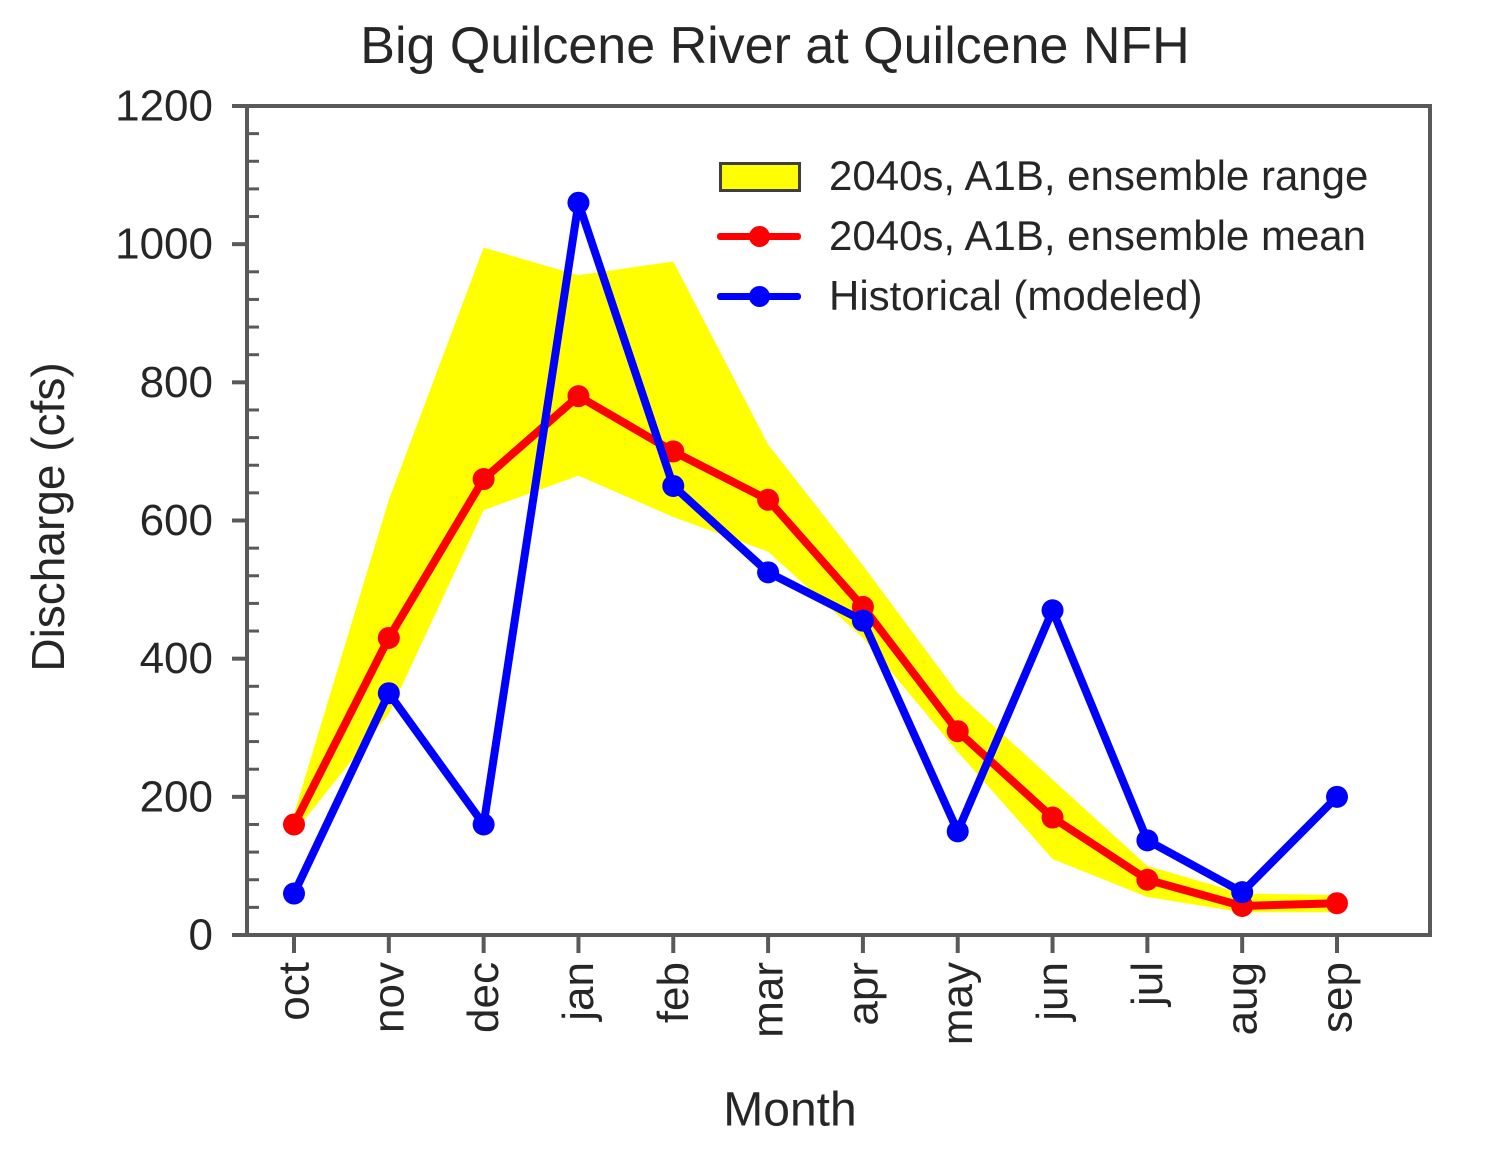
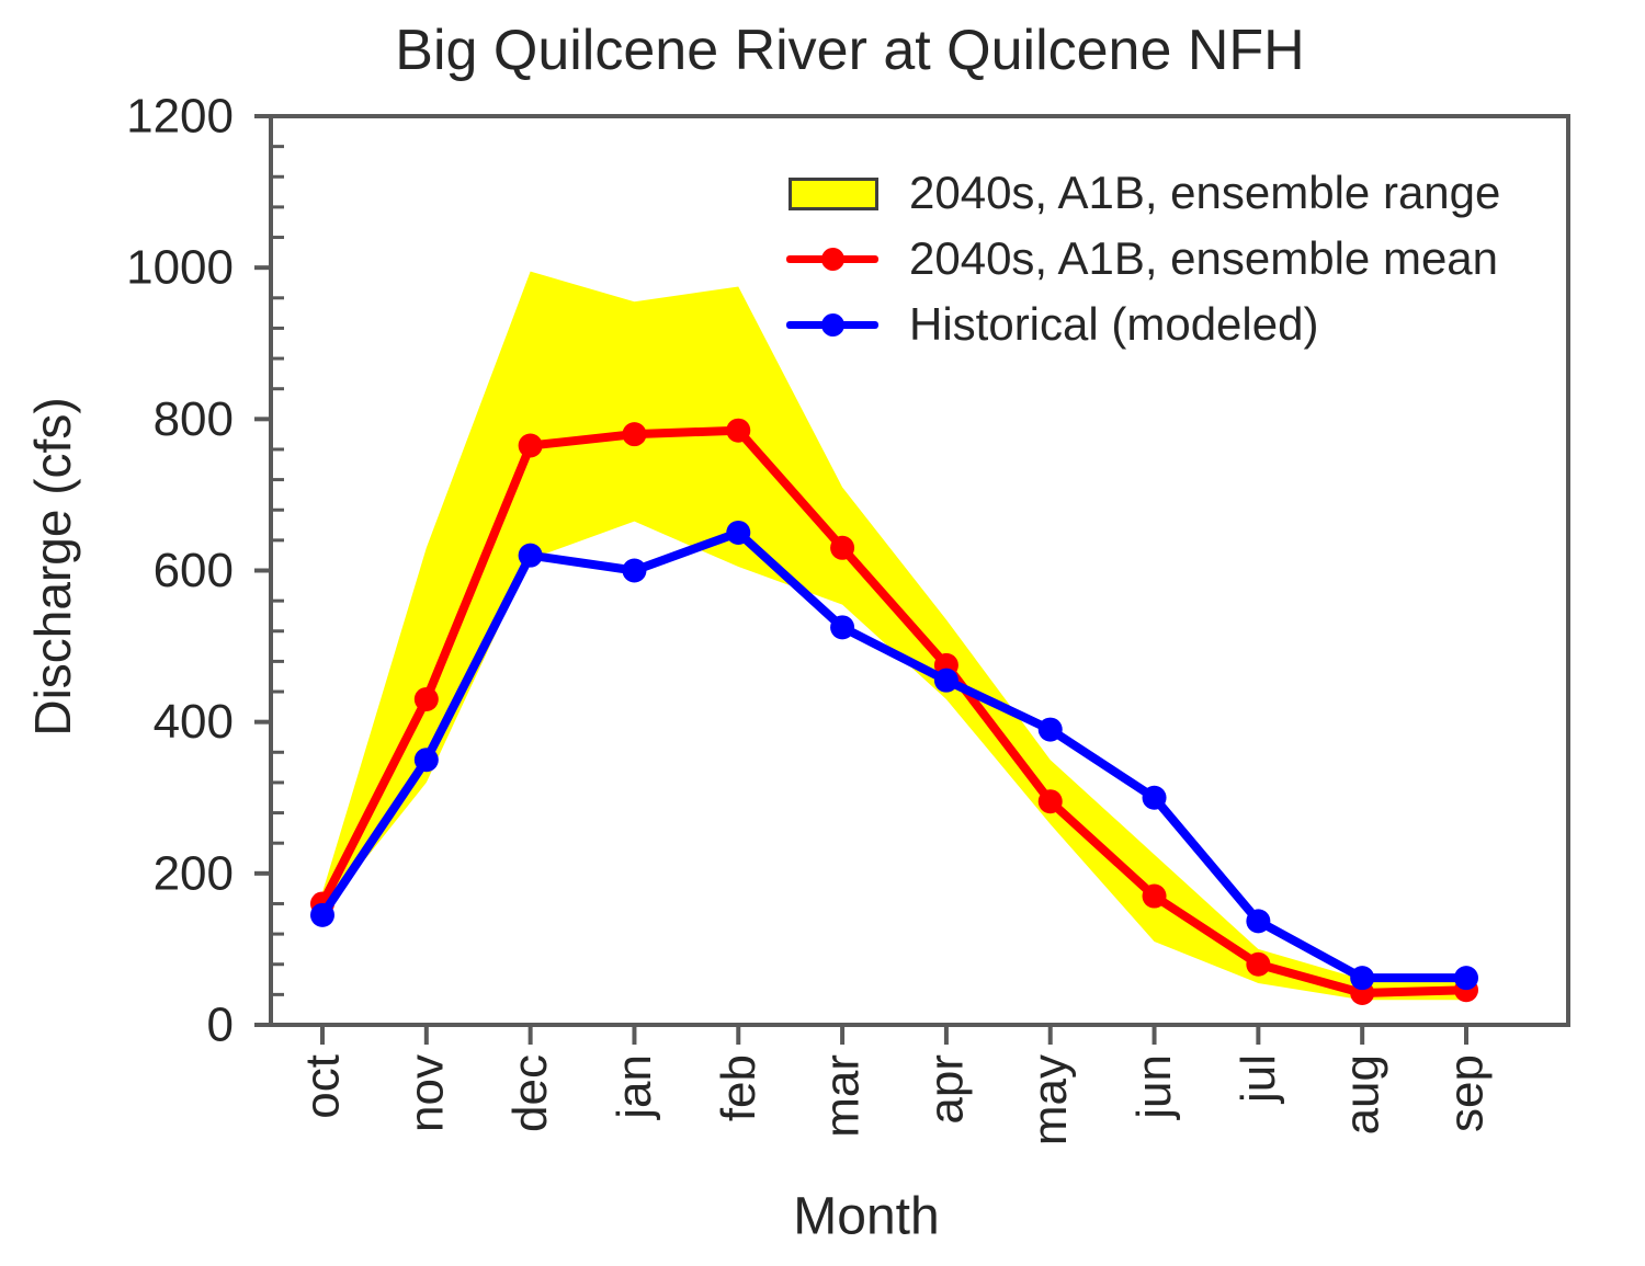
Historical (modeled)/oct: 60 -> 140
2040s, A1B, ensemble mean/dec: 660 -> 760
Historical (modeled)/dec: 160 -> 620
Historical (modeled)/jan: 1060 -> 600
2040s, A1B, ensemble mean/feb: 700 -> 780
Historical (modeled)/may: 150 -> 390
Historical (modeled)/jun: 470 -> 300
Historical (modeled)/sep: 200 -> 60
